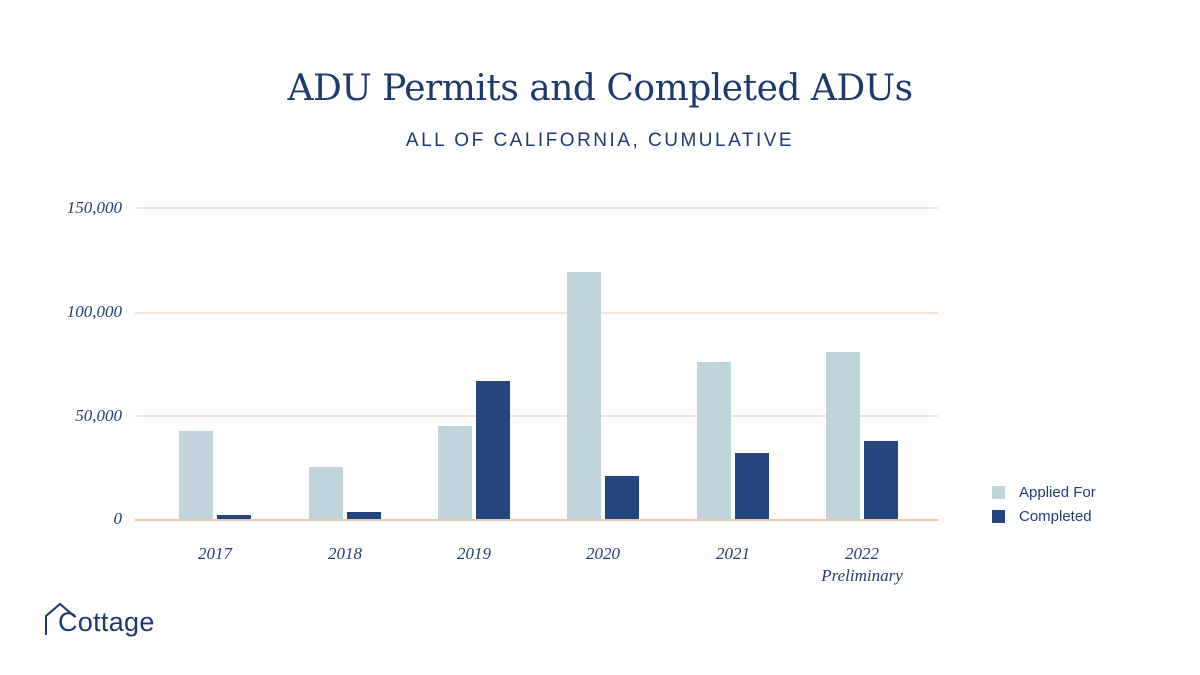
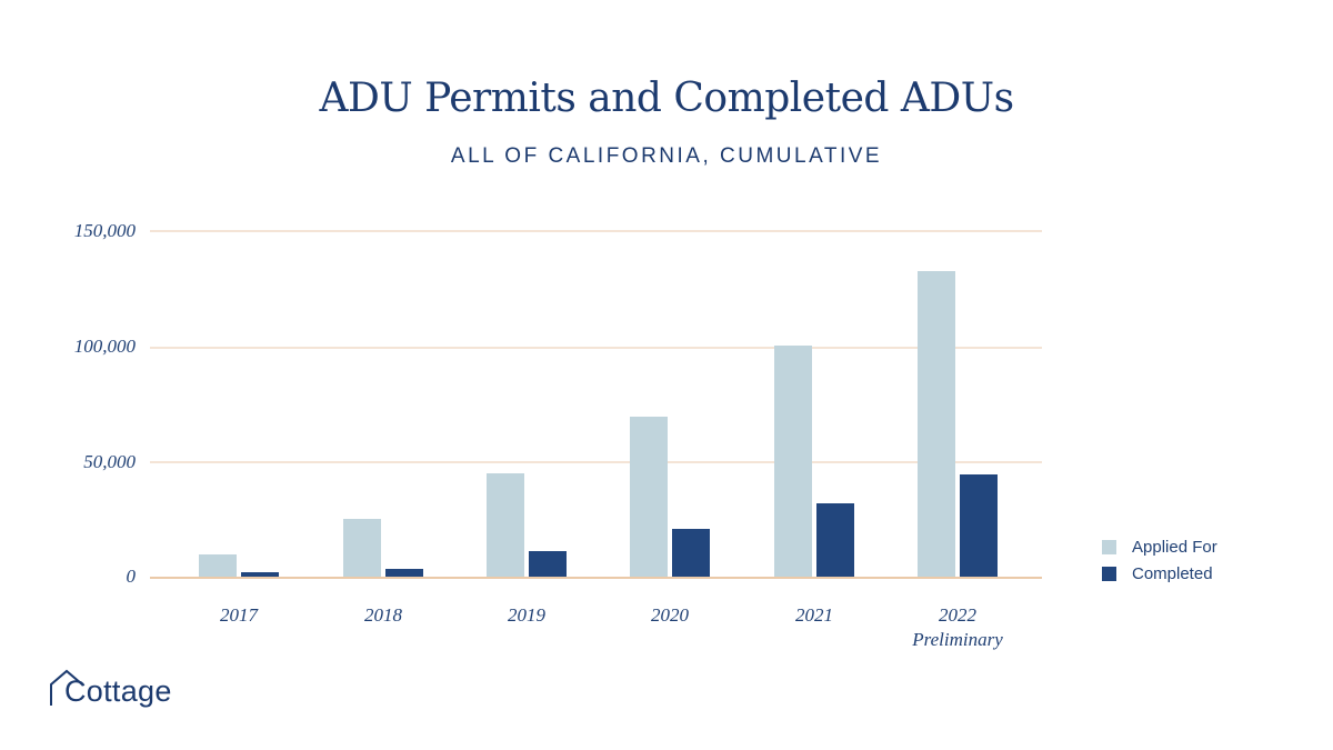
Applied For/2017: 43000 -> 10000
Completed/2019: 67000 -> 12000
Applied For/2020: 119000 -> 70000
Applied For/2021: 76000 -> 100000
Applied For/2022 Preliminary: 81000 -> 132000
Completed/2022 Preliminary: 38000 -> 44000
